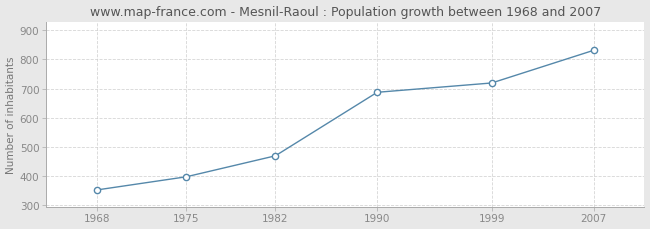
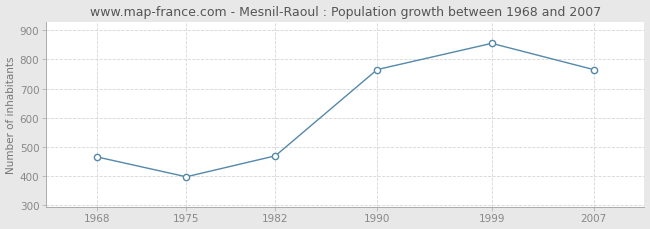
1968: 352 -> 465
1990: 687 -> 765
1999: 719 -> 855
2007: 831 -> 765
